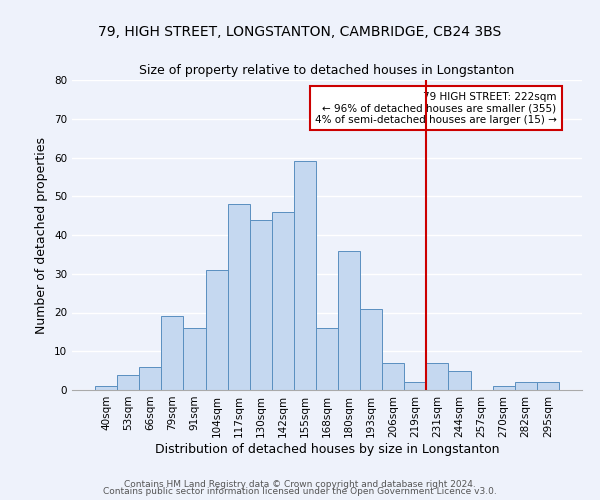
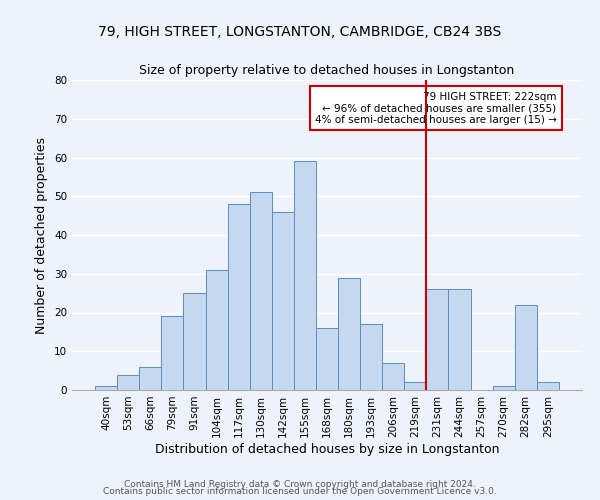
91sqm: 16 -> 25
130sqm: 44 -> 51
180sqm: 36 -> 29
193sqm: 21 -> 17
231sqm: 7 -> 26
244sqm: 5 -> 26
282sqm: 2 -> 22
